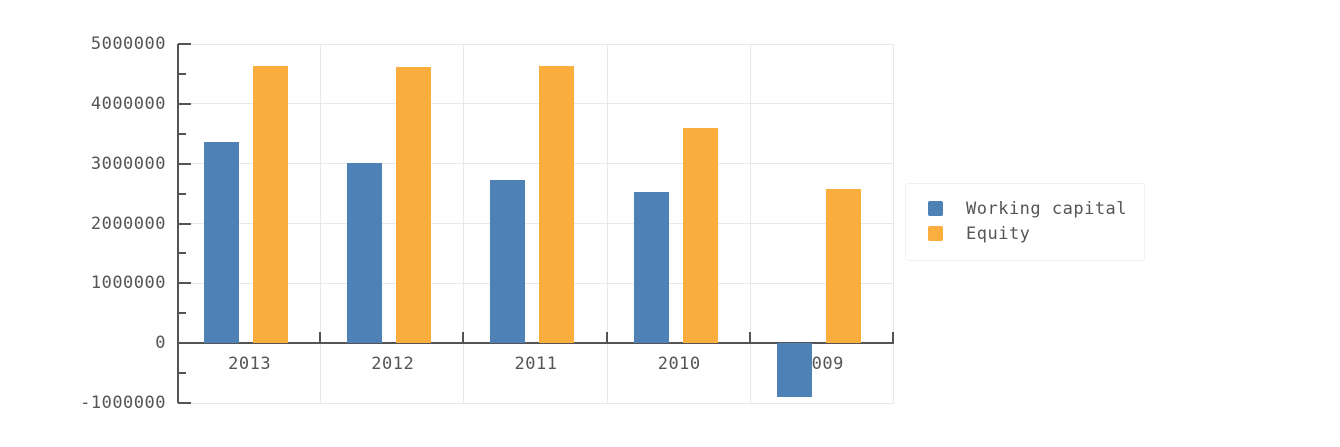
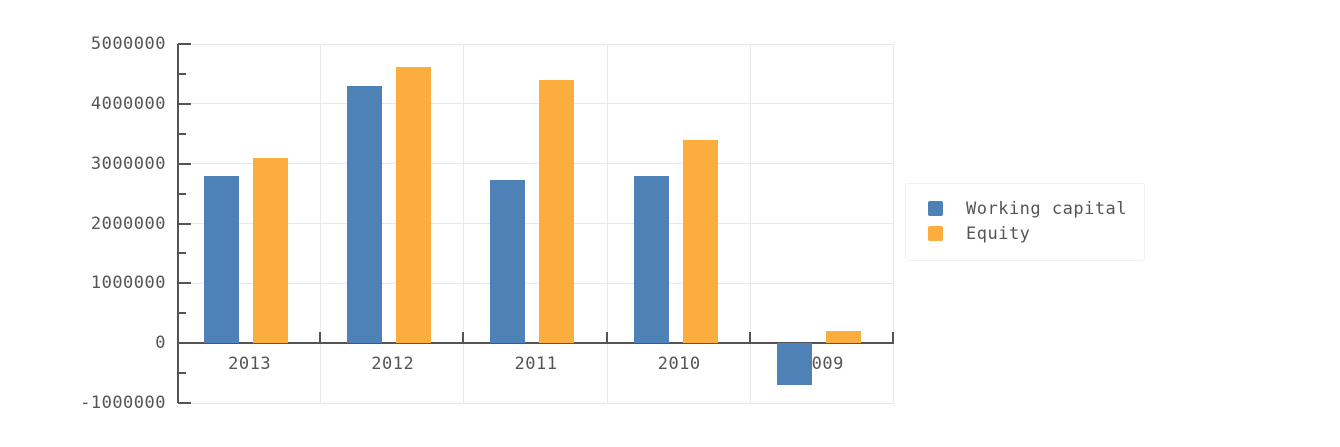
Working capital/2013: 3400000 -> 2800000
Equity/2013: 4600000 -> 3100000
Working capital/2012: 3000000 -> 4300000
Equity/2011: 4600000 -> 4400000
Working capital/2010: 2500000 -> 2800000
Equity/2010: 3600000 -> 3400000
Working capital/2009: -900000 -> -700000
Equity/2009: 2600000 -> 200000
